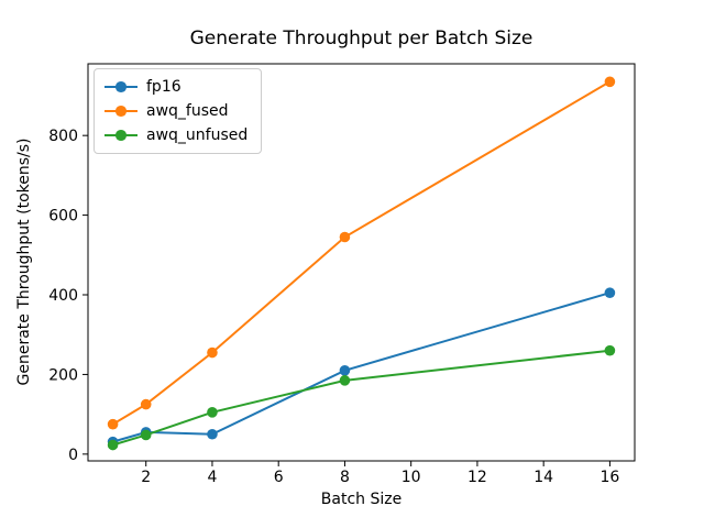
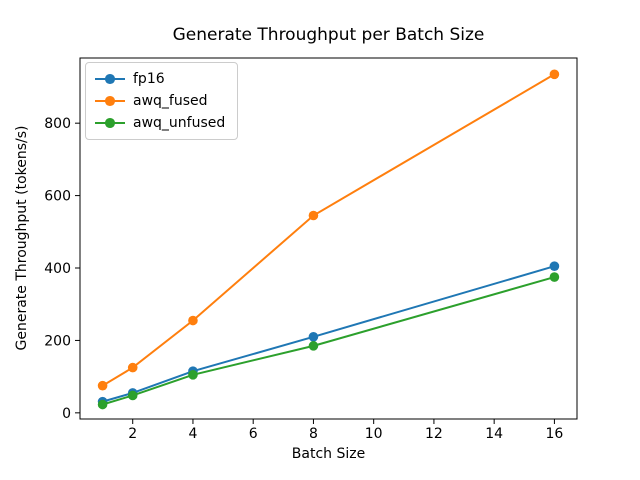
fp16/4: 50 -> 120
awq_unfused/16: 260 -> 380
